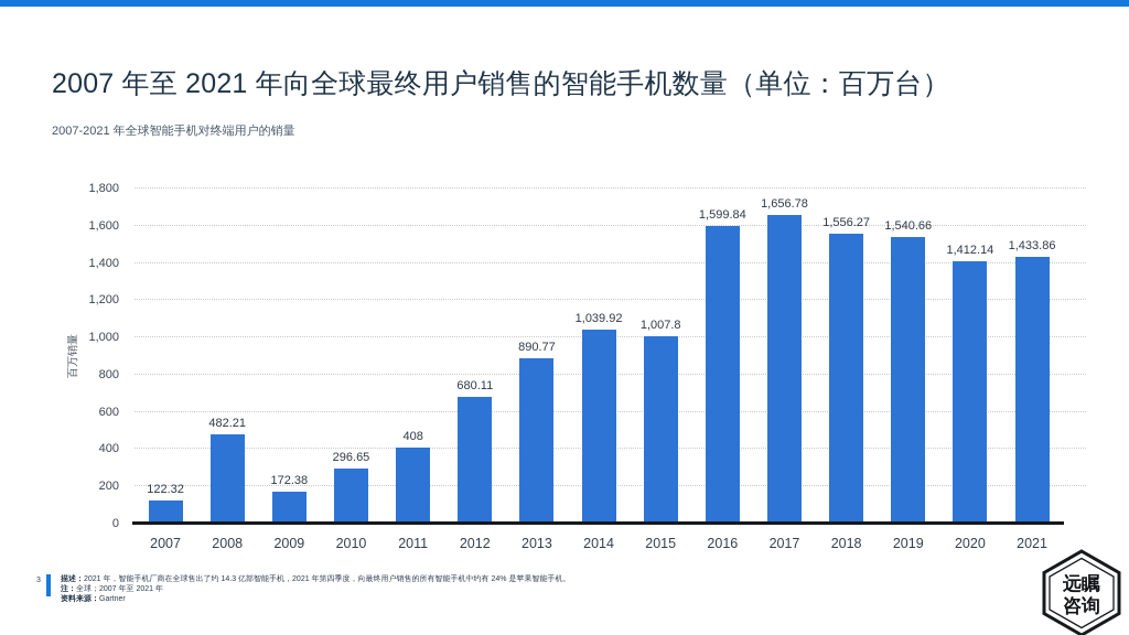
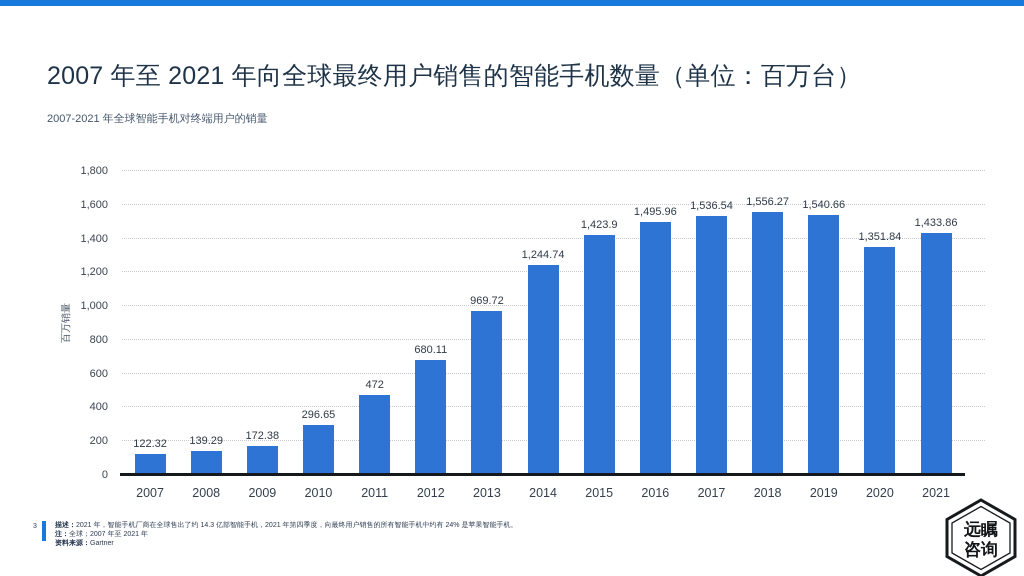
2008: 482.21 -> 139.29
2011: 408 -> 472
2013: 890.77 -> 969.72
2014: 1,039.92 -> 1,244.74
2015: 1,007.8 -> 1,423.9
2016: 1,599.84 -> 1,495.96
2017: 1,656.78 -> 1,536.54
2020: 1,412.14 -> 1,351.84
